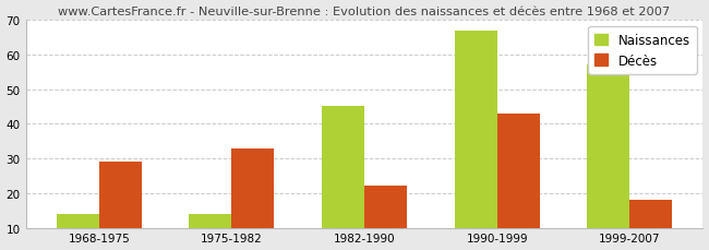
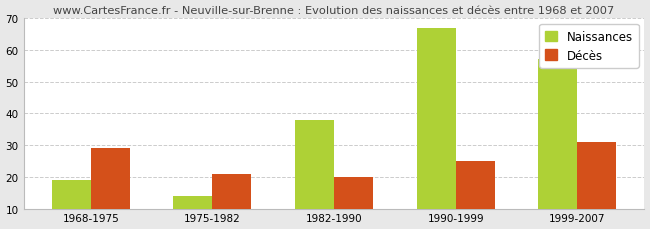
Naissances/1968-1975: 14 -> 19
Décès/1975-1982: 33 -> 21
Naissances/1982-1990: 45 -> 38
Décès/1982-1990: 22 -> 20
Décès/1990-1999: 43 -> 25
Décès/1999-2007: 18 -> 31
